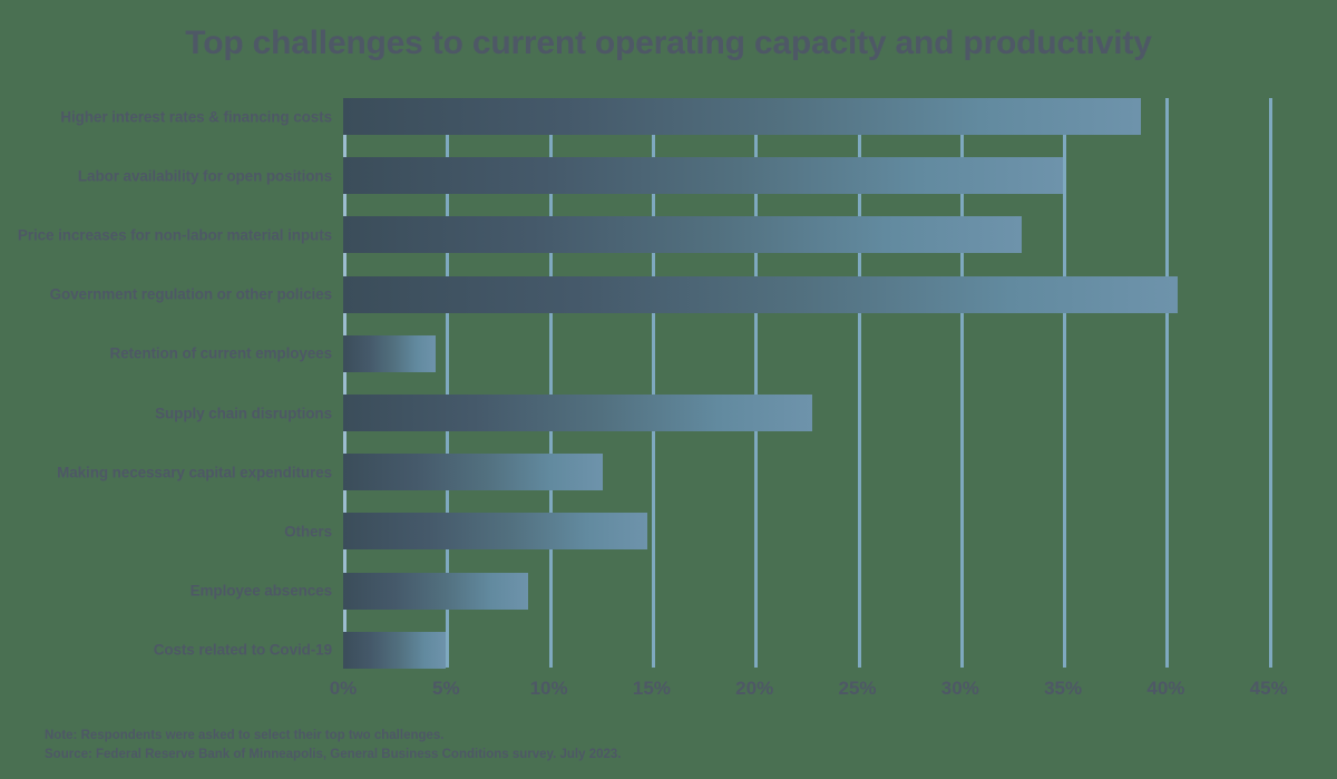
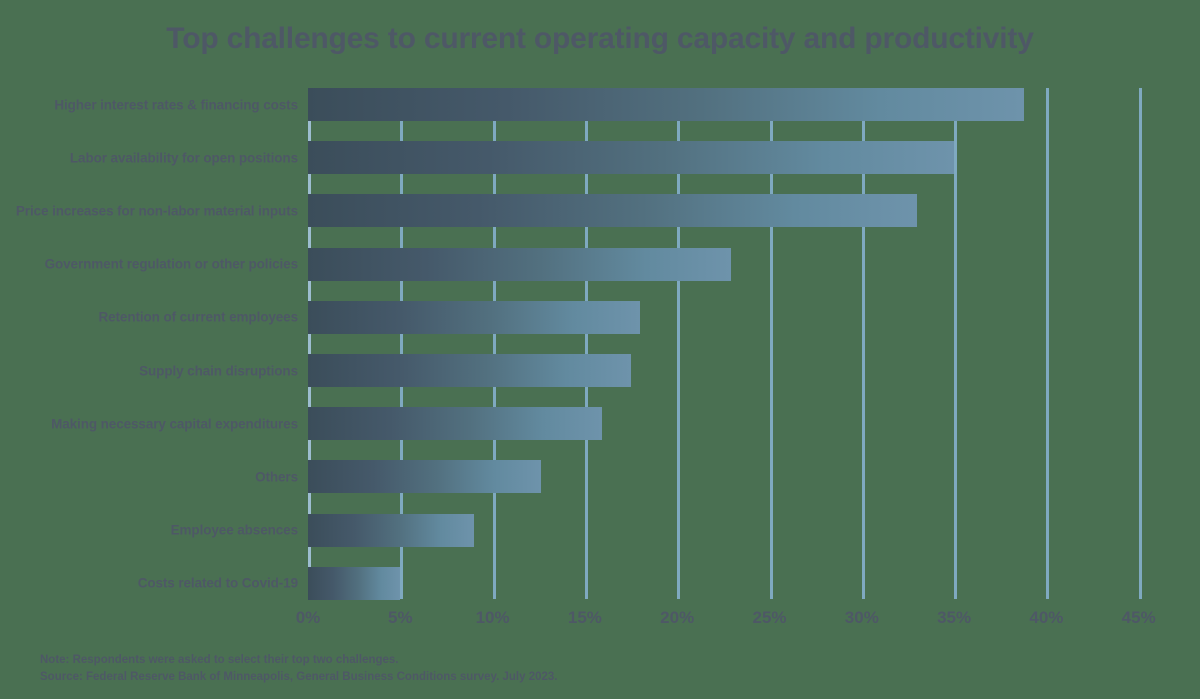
Government regulation or other policies: 40.6% -> 22.9%
Retention of current employees: 4.5% -> 18.0%
Supply chain disruptions: 22.8% -> 17.5%
Making necessary capital expenditures: 12.6% -> 15.9%
Others: 14.8% -> 12.6%
